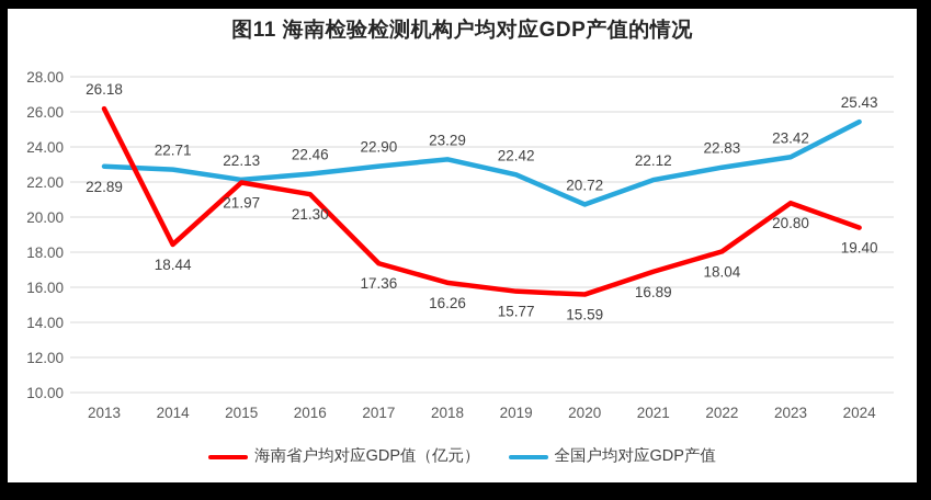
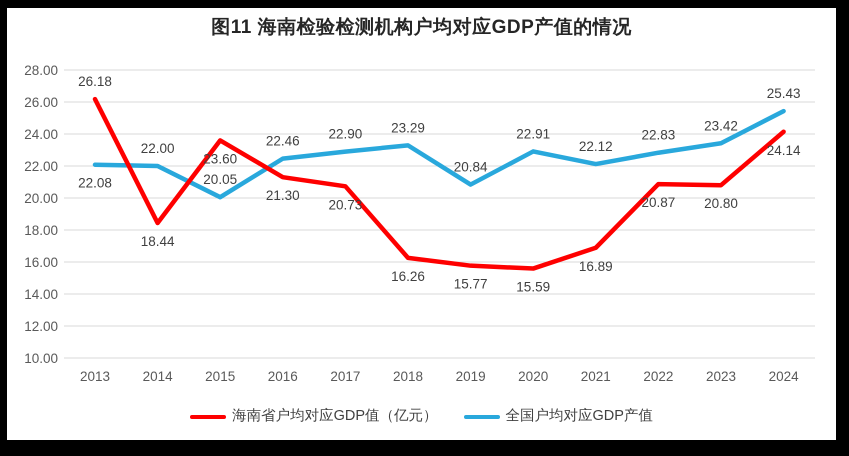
全国户均对应GDP产值/2013: 22.89 -> 22.08
全国户均对应GDP产值/2014: 22.71 -> 22.00
海南省户均对应GDP值（亿元）/2015: 21.97 -> 23.60
全国户均对应GDP产值/2015: 22.13 -> 20.05
海南省户均对应GDP值（亿元）/2017: 17.36 -> 20.73
全国户均对应GDP产值/2019: 22.42 -> 20.84
全国户均对应GDP产值/2020: 20.72 -> 22.91
海南省户均对应GDP值（亿元）/2022: 18.04 -> 20.87
海南省户均对应GDP值（亿元）/2024: 19.40 -> 24.14
